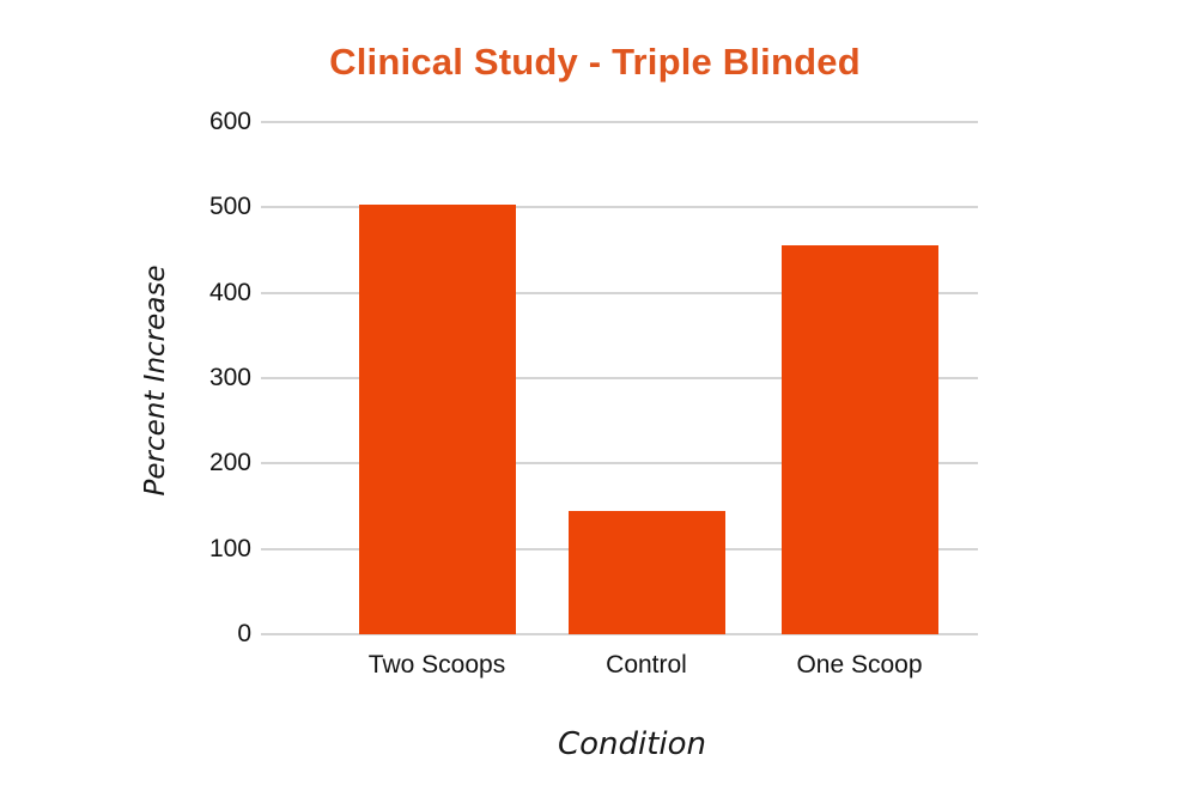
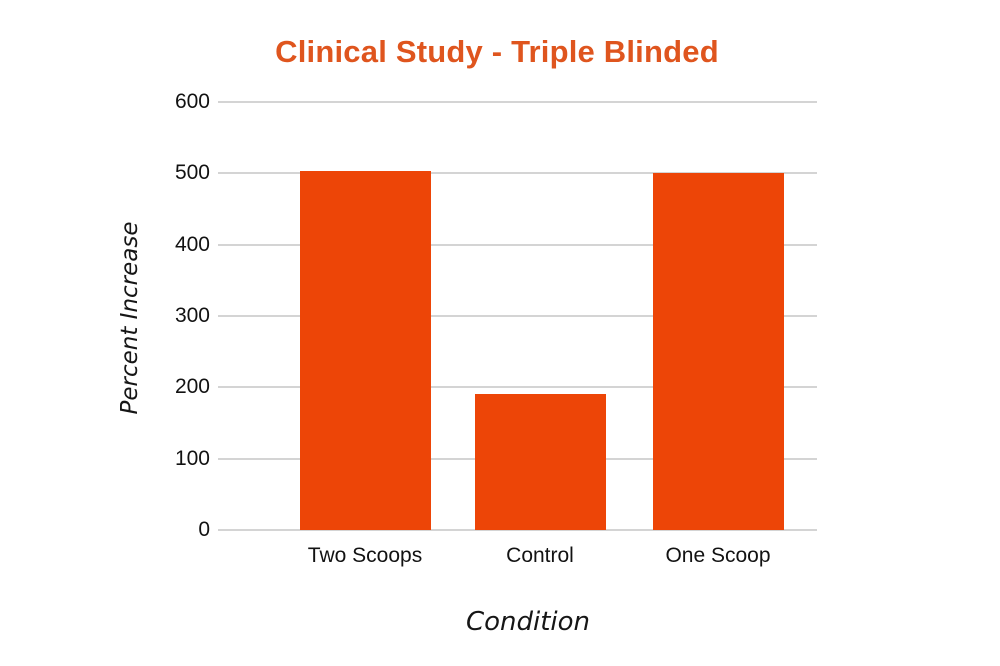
Control: 140 -> 190
One Scoop: 460 -> 500
